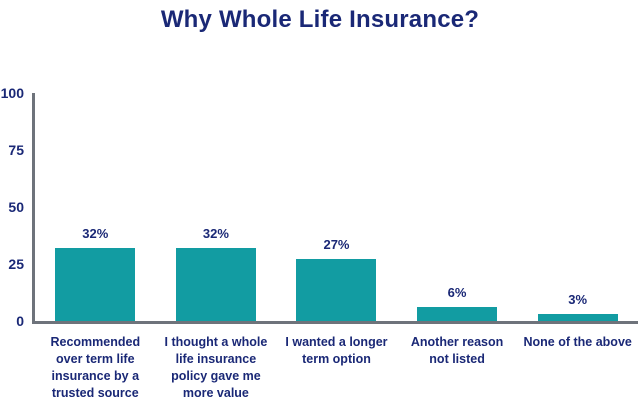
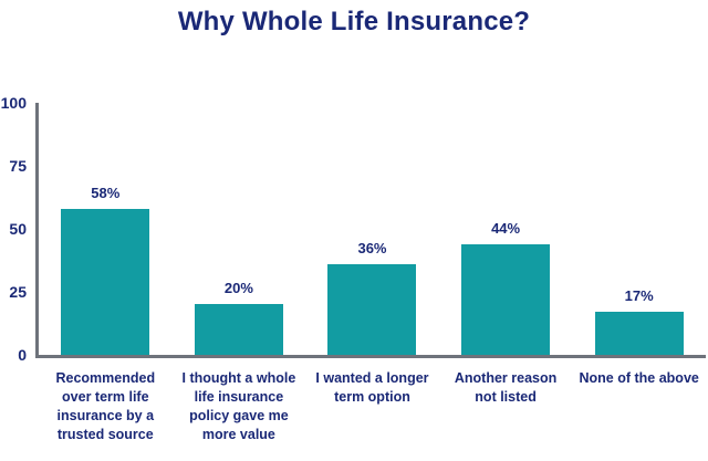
Recommended over term life insurance by a trusted source: 32% -> 58%
I thought a whole life insurance policy gave me more value: 32% -> 20%
I wanted a longer term option: 27% -> 36%
Another reason not listed: 6% -> 44%
None of the above: 3% -> 17%
